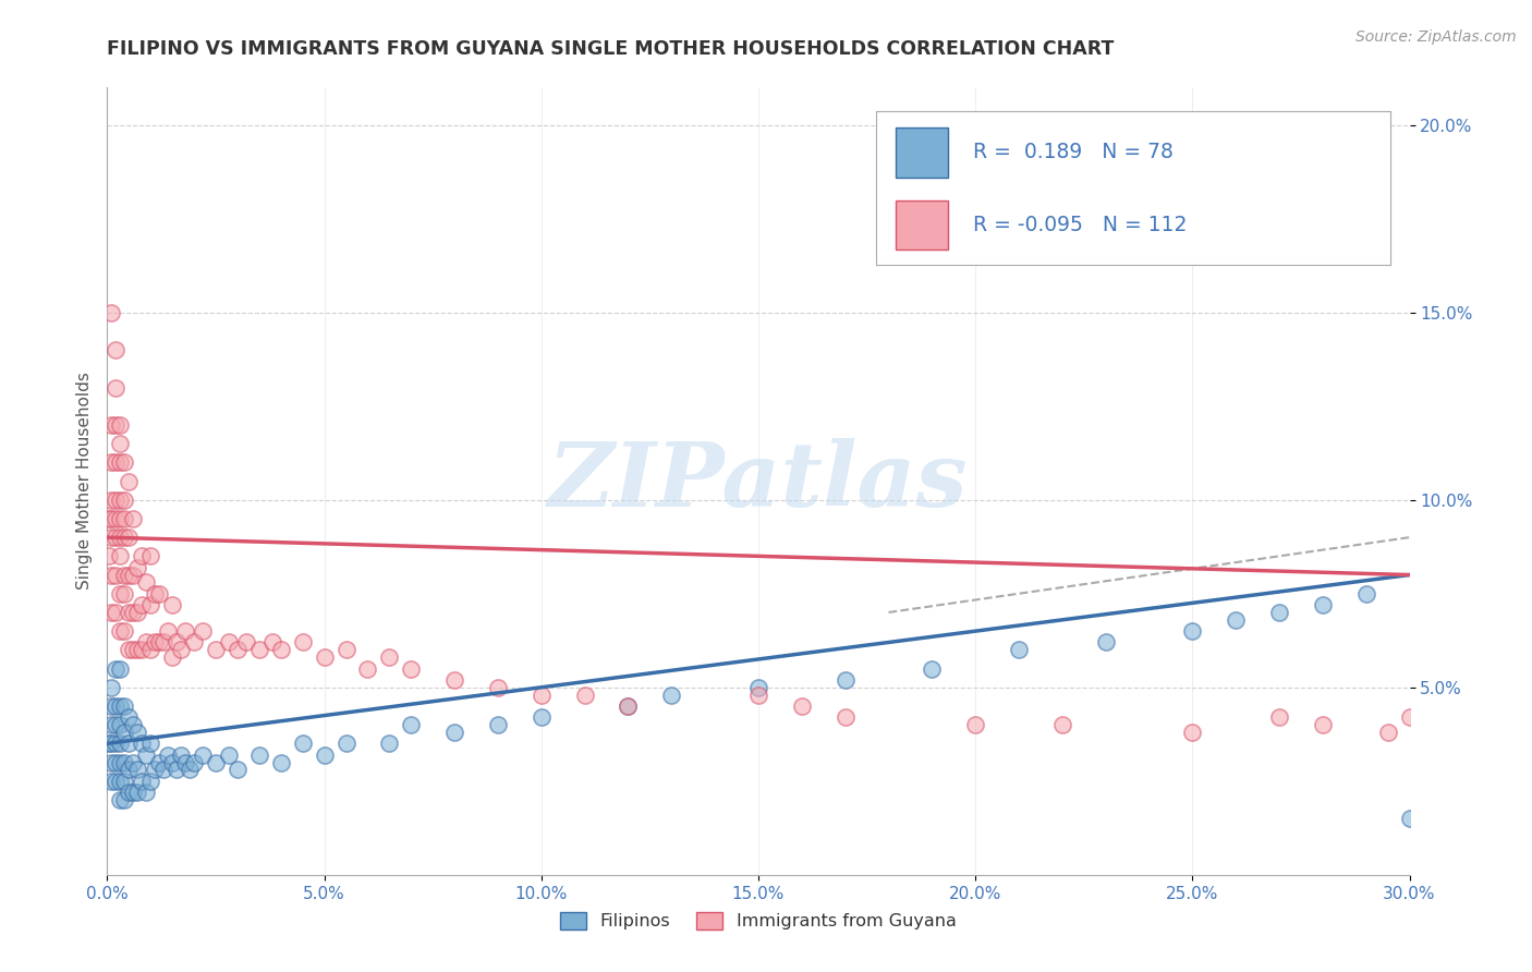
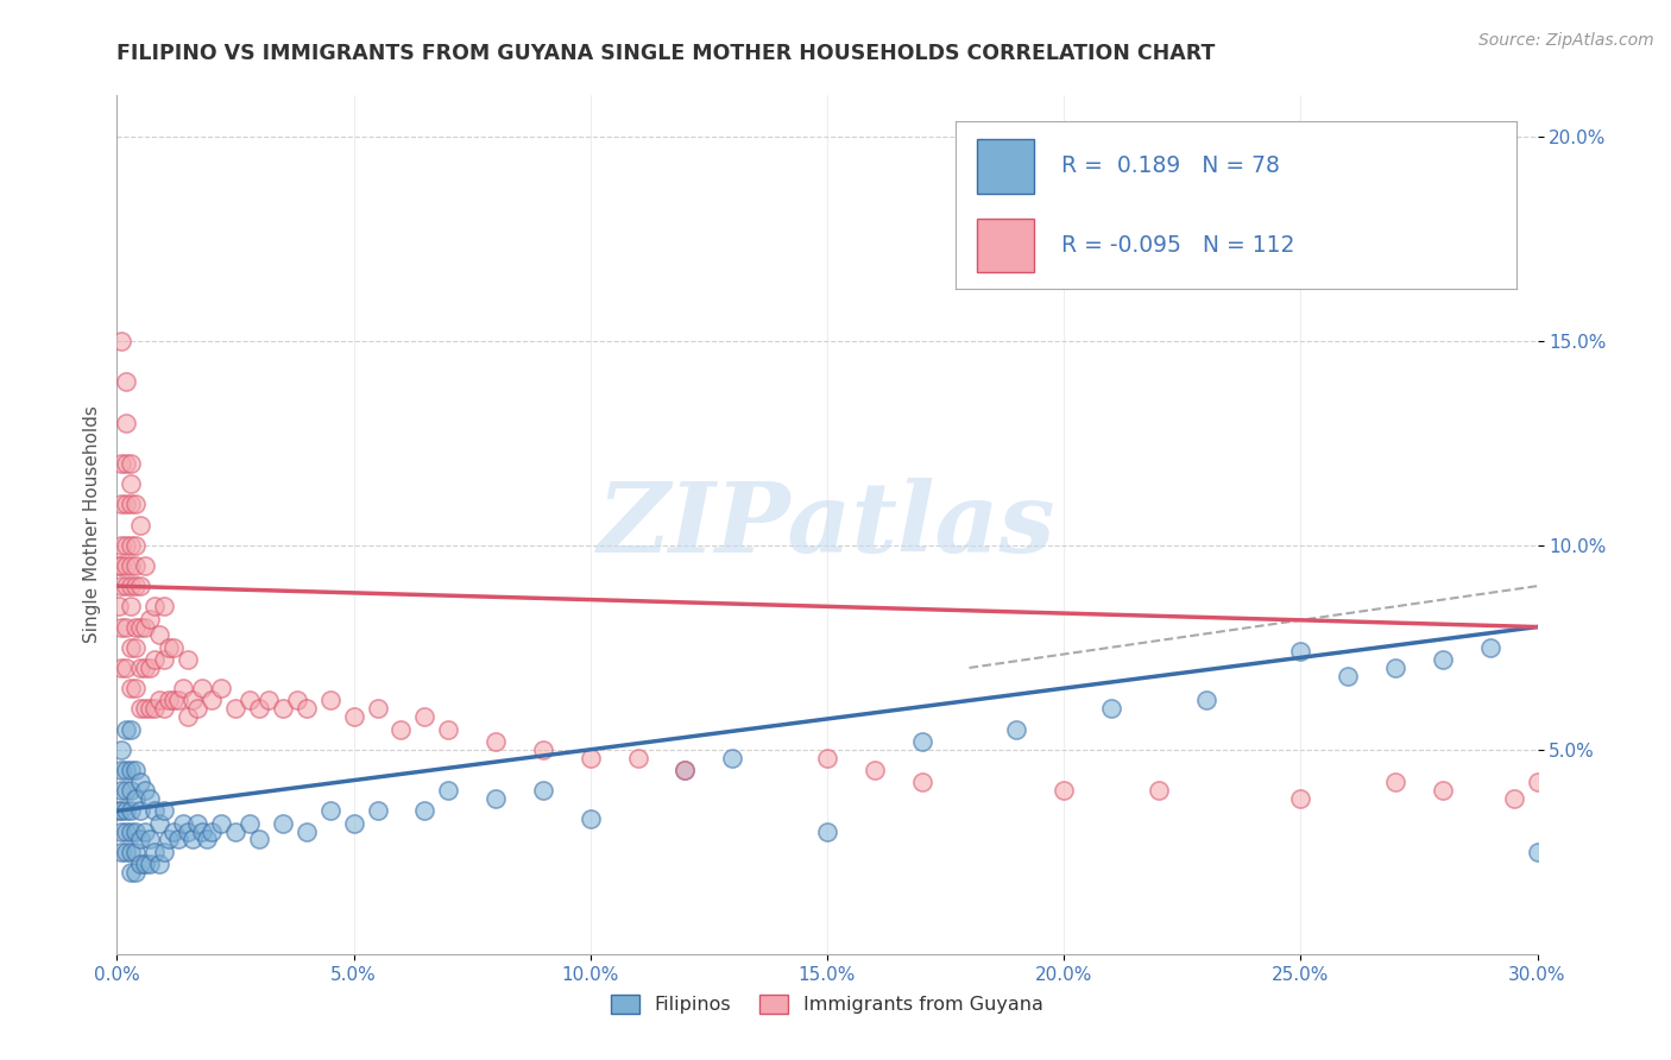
Filipinos/10.0%: 4.2% -> 3.3%
Filipinos/15.0%: 5.0% -> 3.0%
Filipinos/25.0%: 6.5% -> 7.4%
Filipinos/30.0%: 1.5% -> 2.5%
